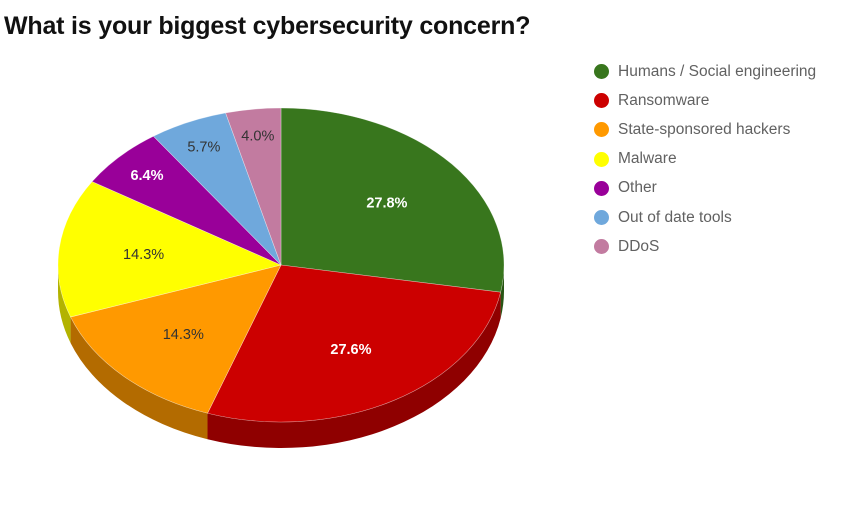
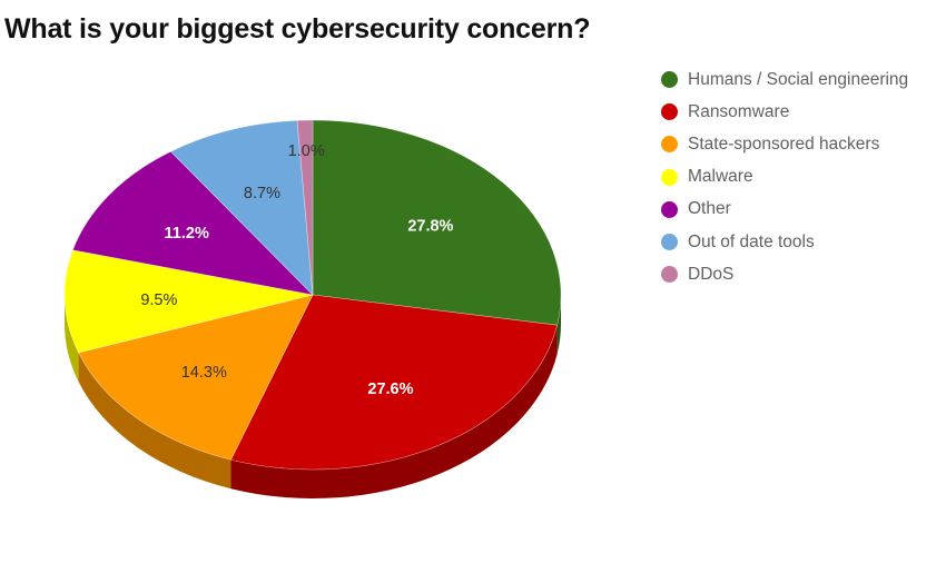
Malware: 14.3% -> 9.5%
Other: 6.4% -> 11.2%
Out of date tools: 5.7% -> 8.7%
DDoS: 4.0% -> 1.0%
